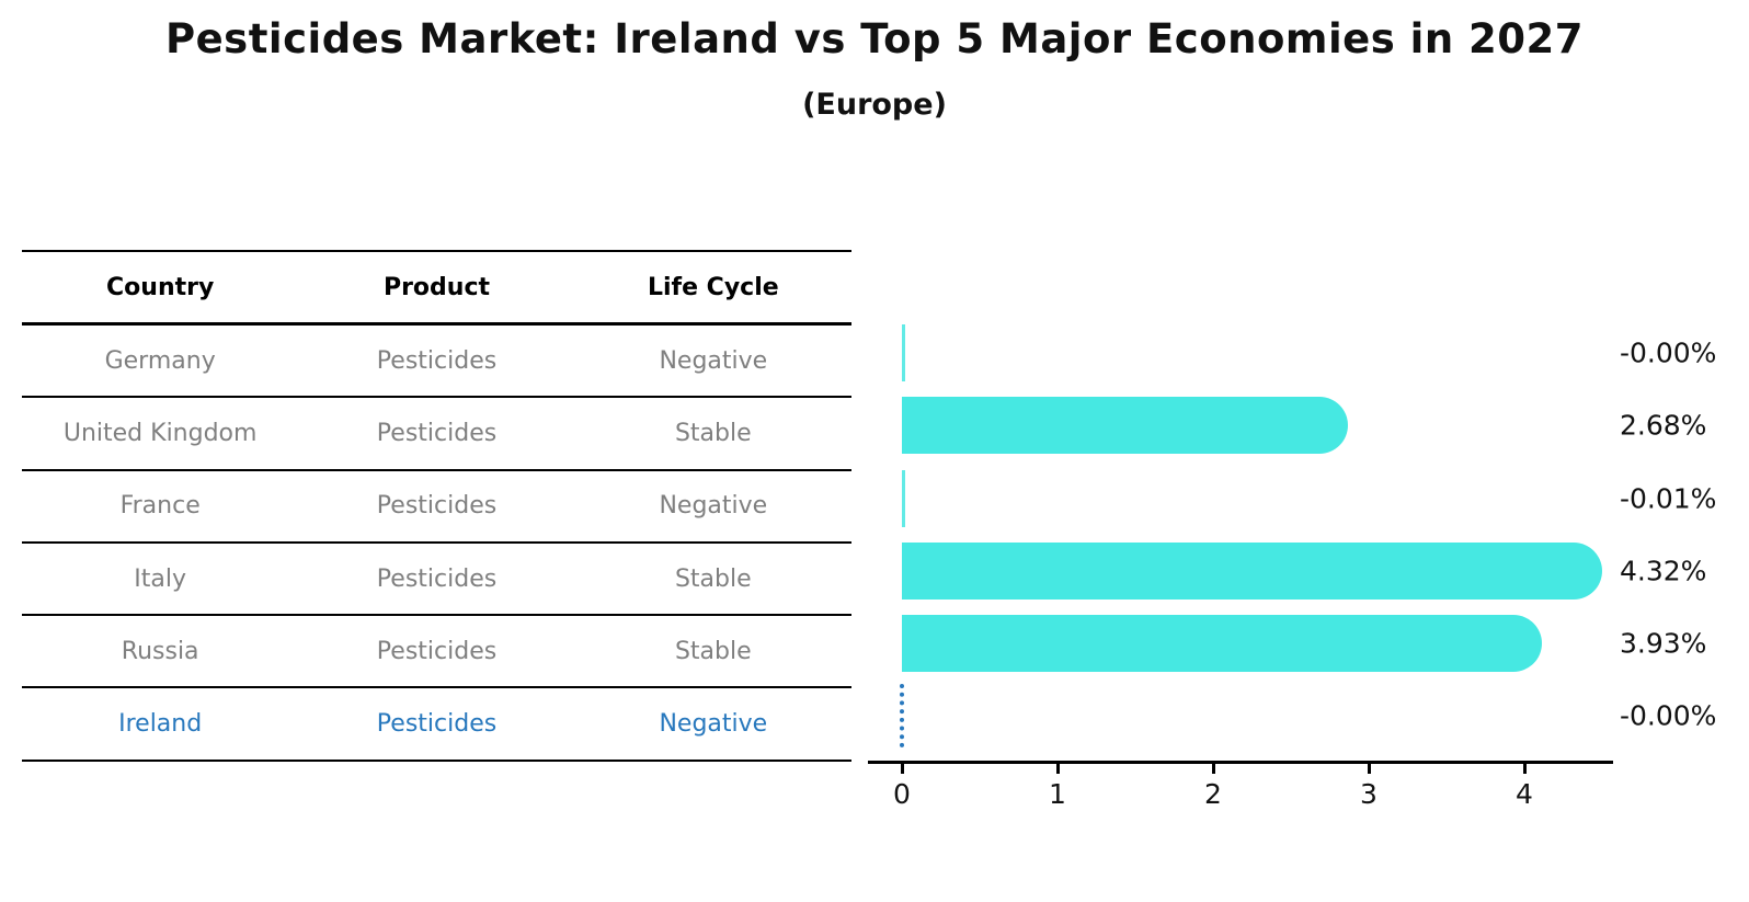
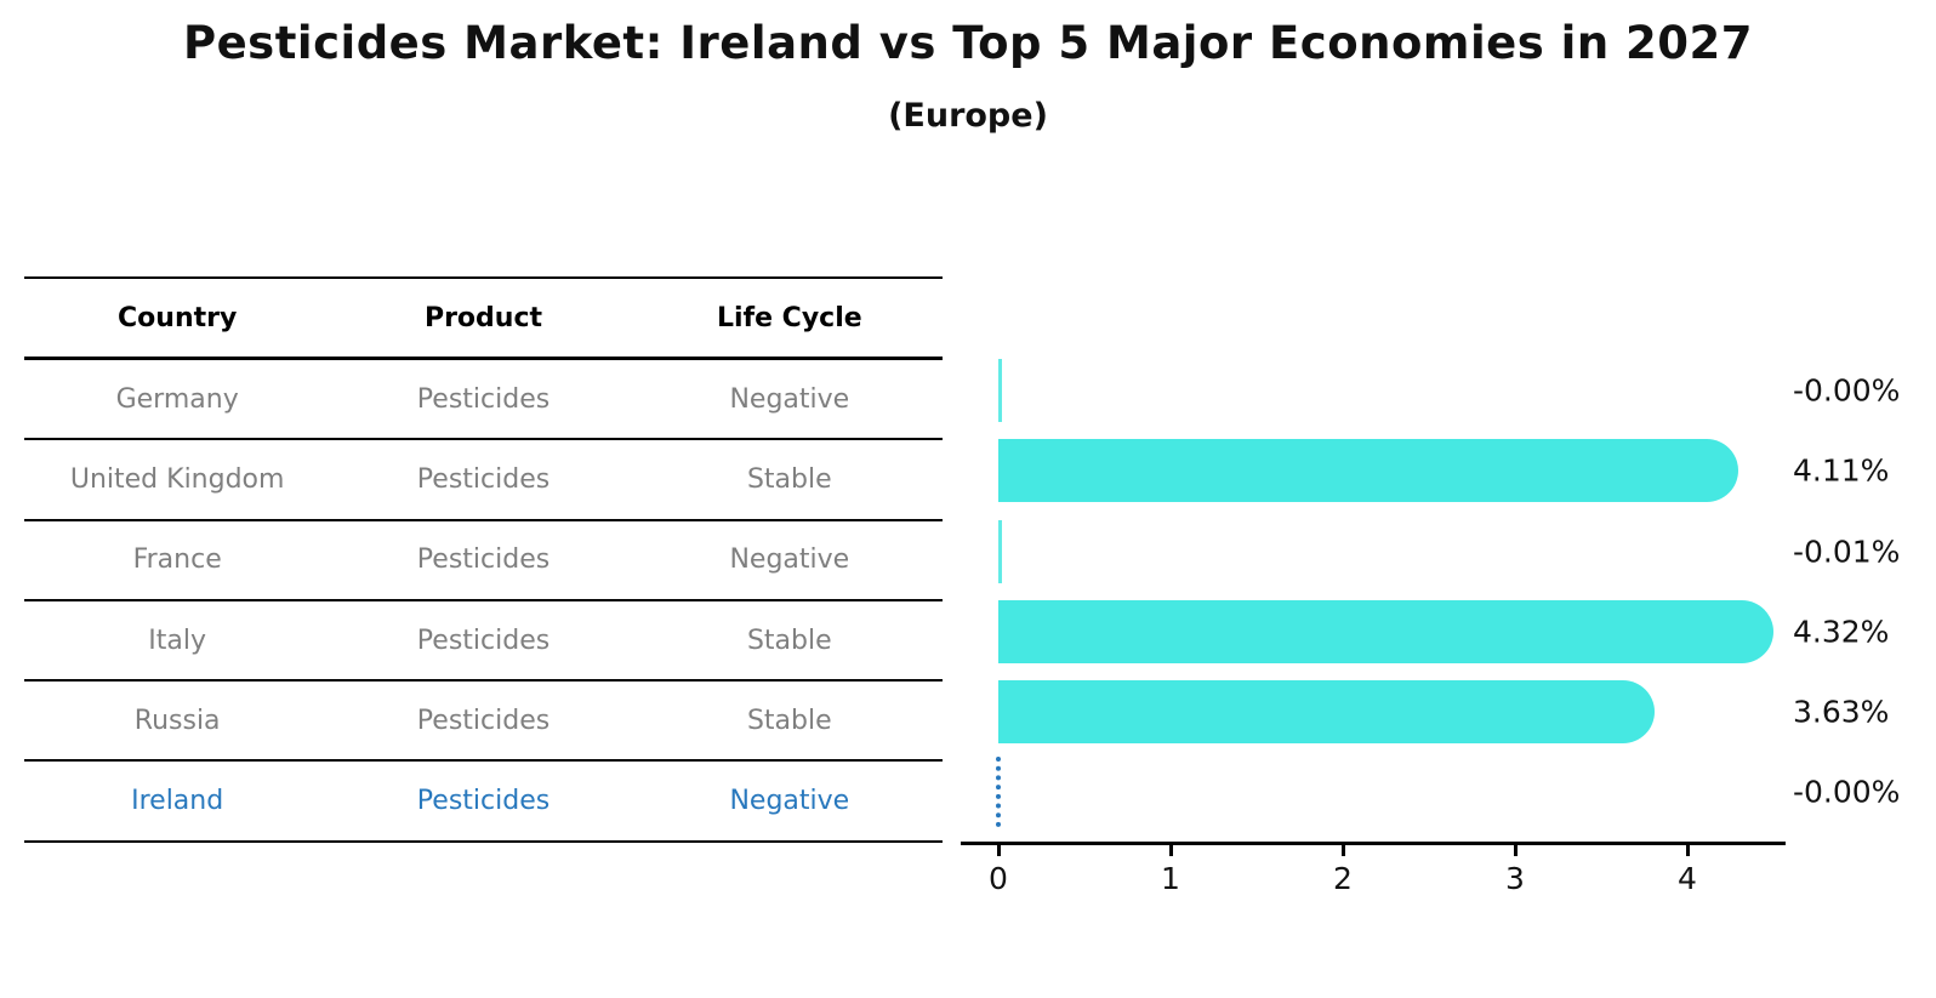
United Kingdom: 2.68% -> 4.11%
Russia: 3.93% -> 3.63%
